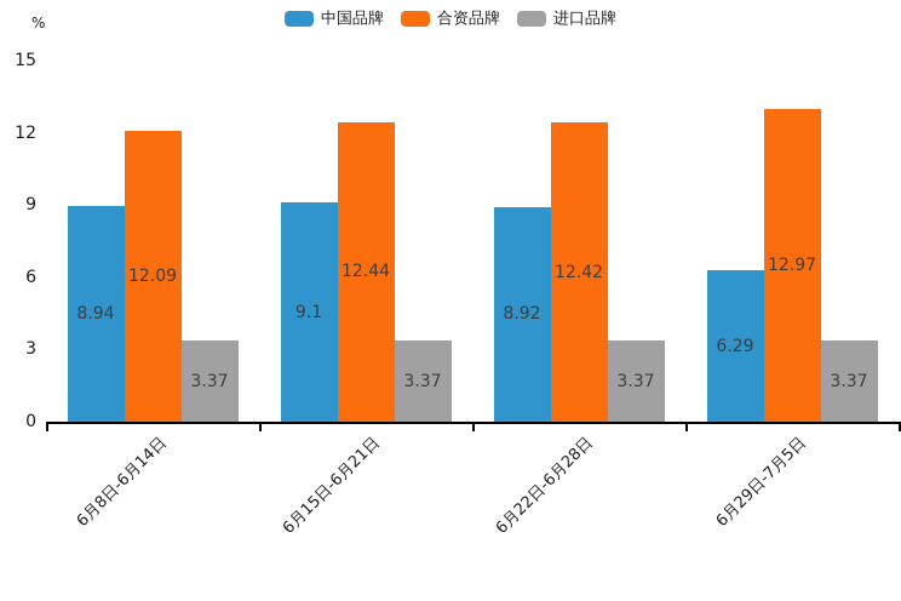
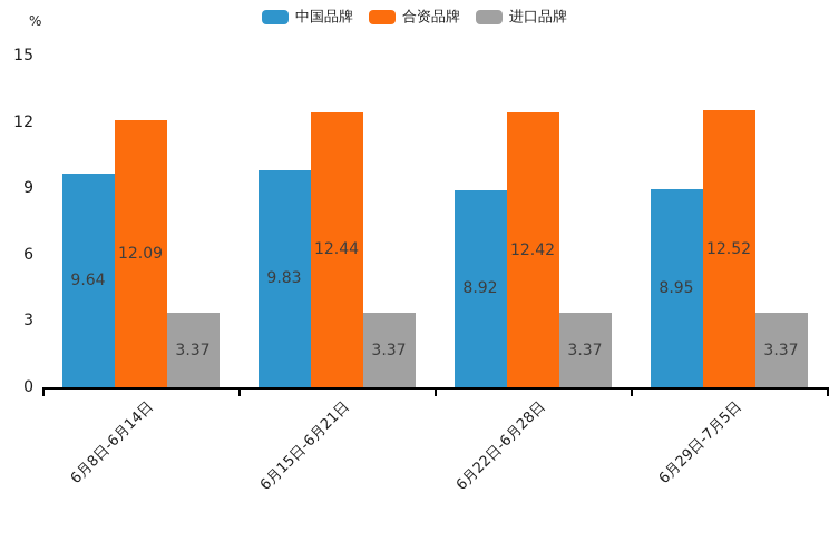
中国品牌/6月8日-6月14日: 8.94 -> 9.64
中国品牌/6月15日-6月21日: 9.1 -> 9.83
中国品牌/6月29日-7月5日: 6.29 -> 8.95
合资品牌/6月29日-7月5日: 12.97 -> 12.52
